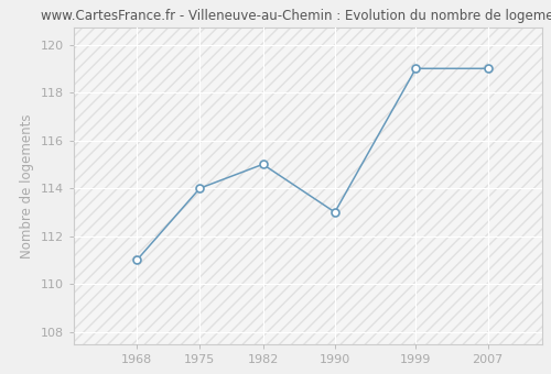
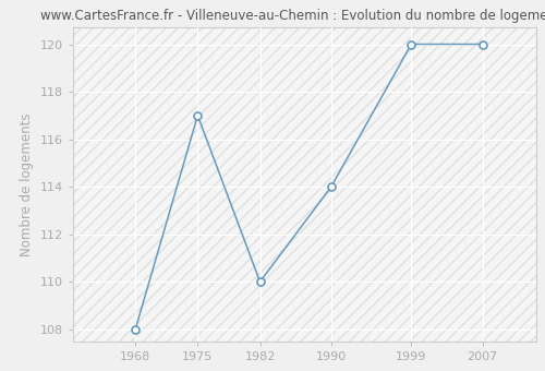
1968: 111 -> 108
1975: 114 -> 117
1982: 115 -> 110
1990: 113 -> 114
1999: 119 -> 120
2007: 119 -> 120
